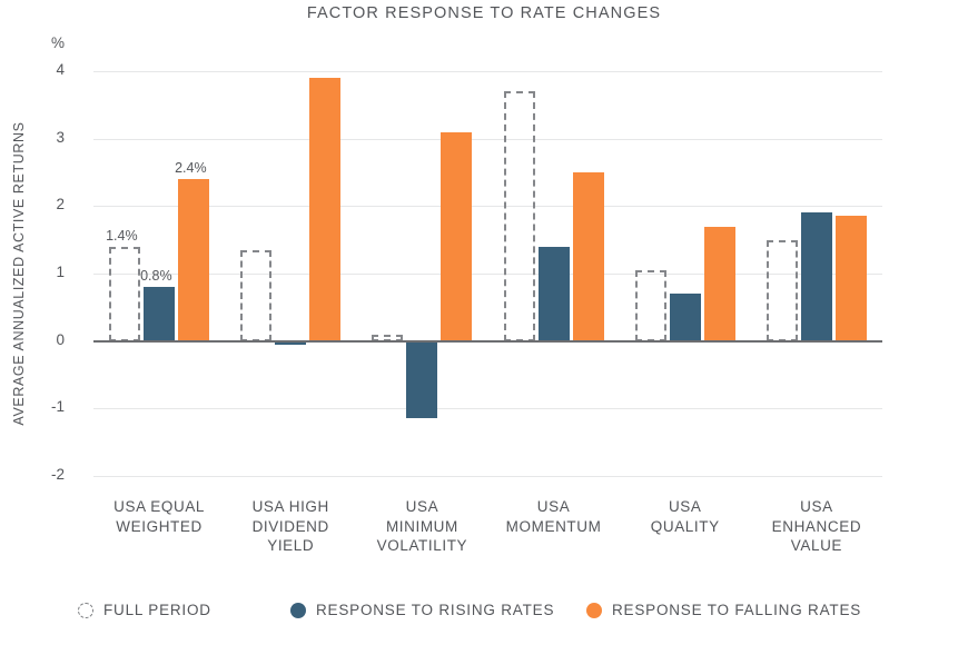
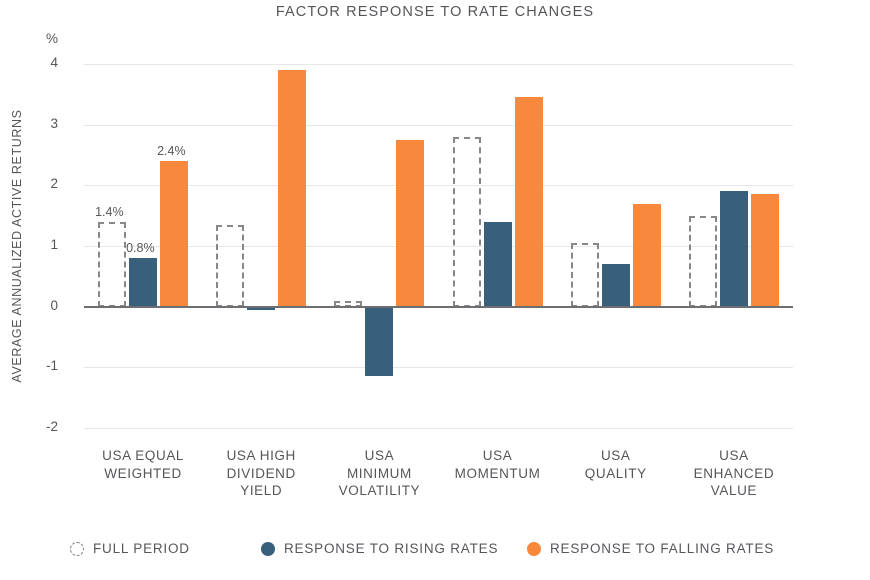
RESPONSE TO FALLING RATES/USA MINIMUM VOLATILITY: 3.1 -> 2.8
FULL PERIOD/USA MOMENTUM: 3.7 -> 2.8
RESPONSE TO FALLING RATES/USA MOMENTUM: 2.5 -> 3.5
